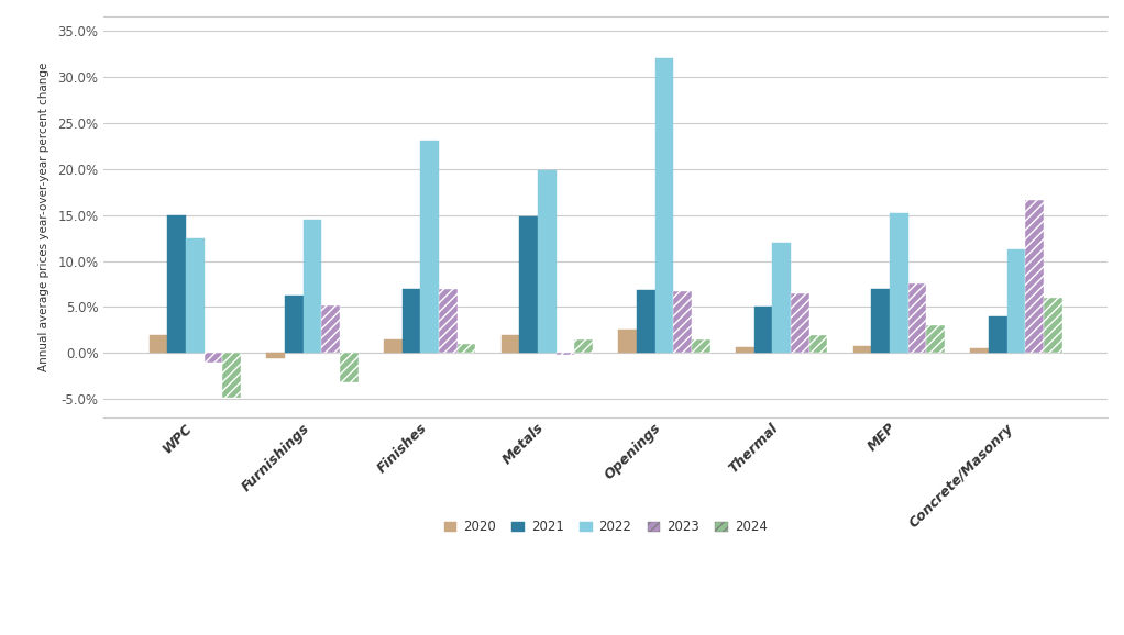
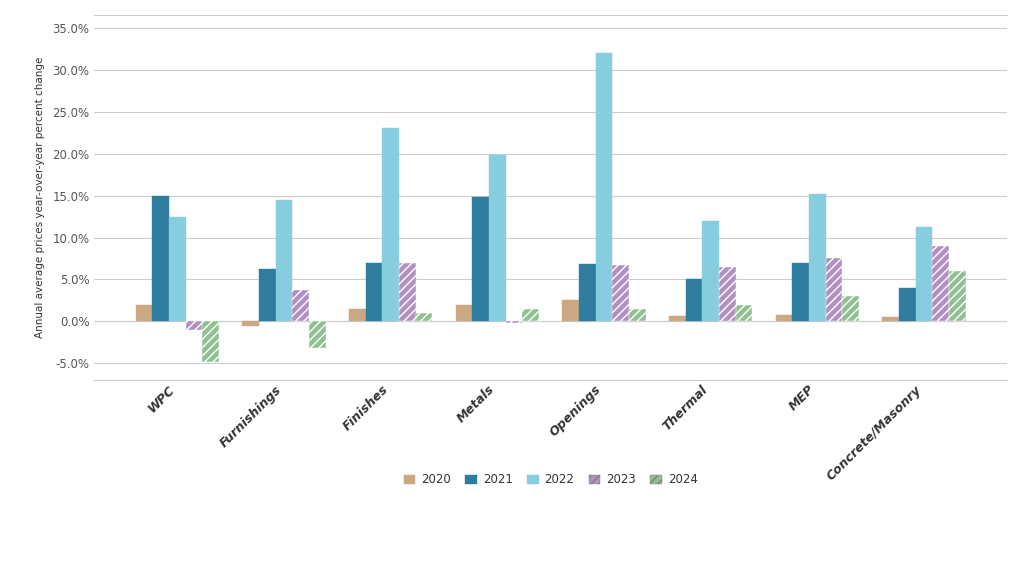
2023/Furnishings: 5.2% -> 3.8%
2023/Concrete/Masonry: 16.6% -> 9.0%
